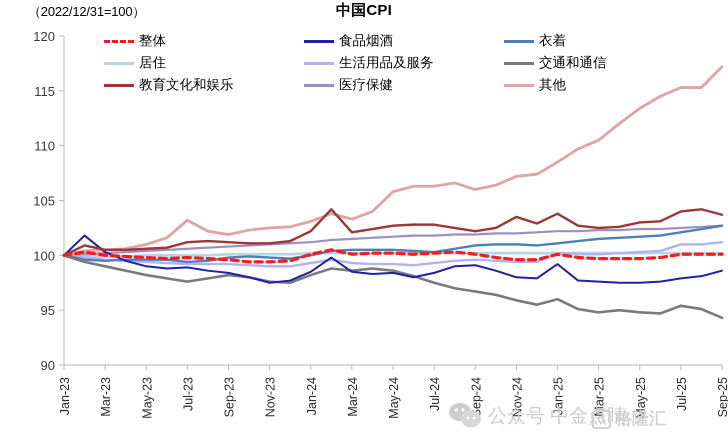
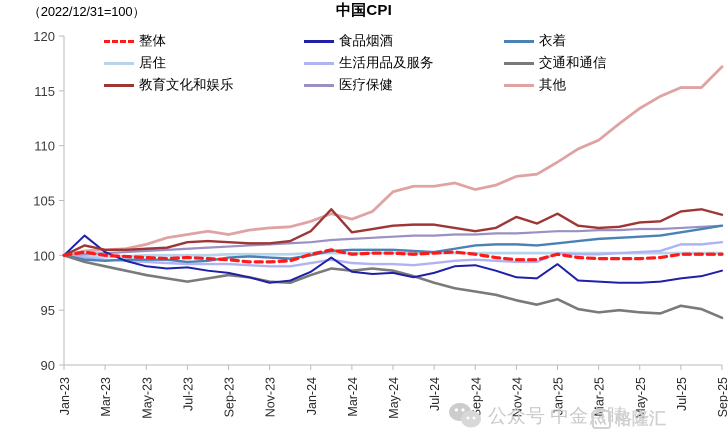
其他/Jul-23: 103.2 -> 101.9
